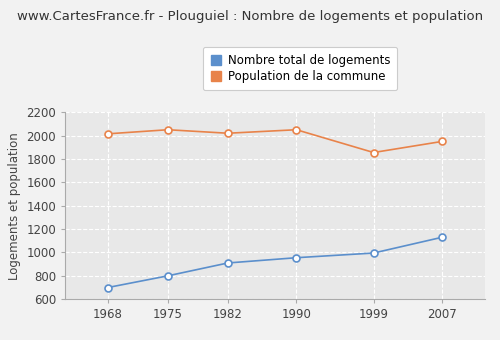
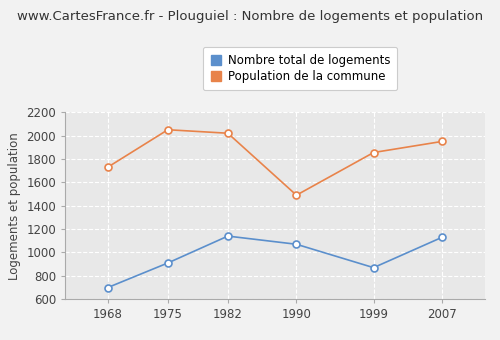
Population de la commune/1968: 2020 -> 1730
Nombre total de logements/1975: 800 -> 910
Nombre total de logements/1982: 910 -> 1140
Nombre total de logements/1990: 960 -> 1070
Population de la commune/1990: 2050 -> 1490
Nombre total de logements/1999: 1000 -> 870
